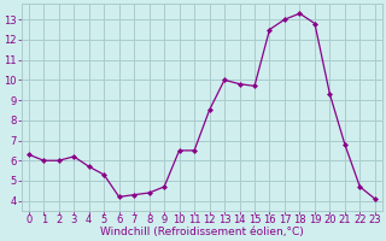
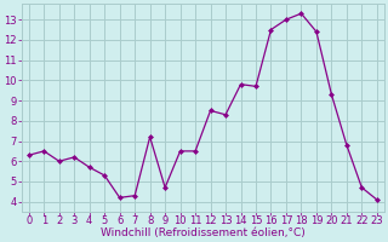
1: 6.0 -> 6.5
8: 4.4 -> 7.2
13: 10.0 -> 8.3
19: 12.8 -> 12.4
